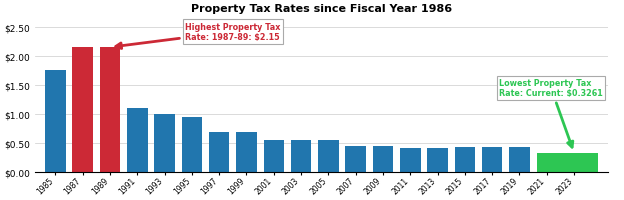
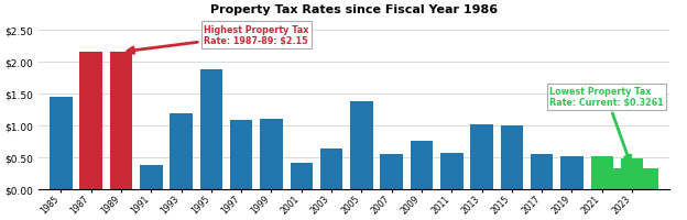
1985: $1.75 -> $1.44
1991: $1.10 -> $0.38
1993: $1.00 -> $1.18
1995: $0.94 -> $1.88
1997: $0.68 -> $1.08
1999: $0.68 -> $1.10
2001: $0.55 -> $0.40
2003: $0.55 -> $0.64
2005: $0.55 -> $1.38
2007: $0.45 -> $0.54
2009: $0.45 -> $0.76
2011: $0.40 -> $0.56
2013: $0.40 -> $1.02
2015: $0.42 -> $1.00
2017: $0.43 -> $0.54
2019: $0.43 -> $0.52
2021: $0.33 -> $0.52
2023: $0.33 -> $0.48
